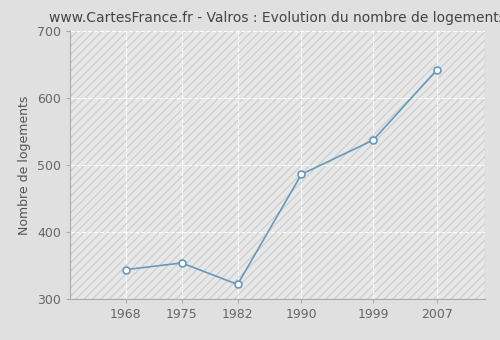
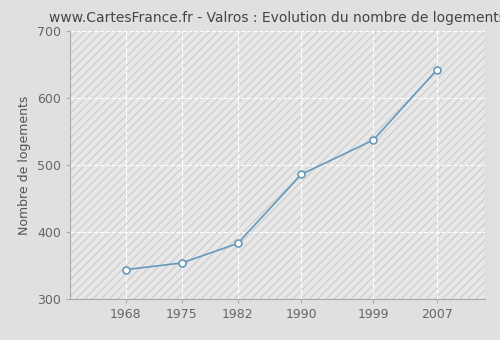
1982: 322 -> 383
